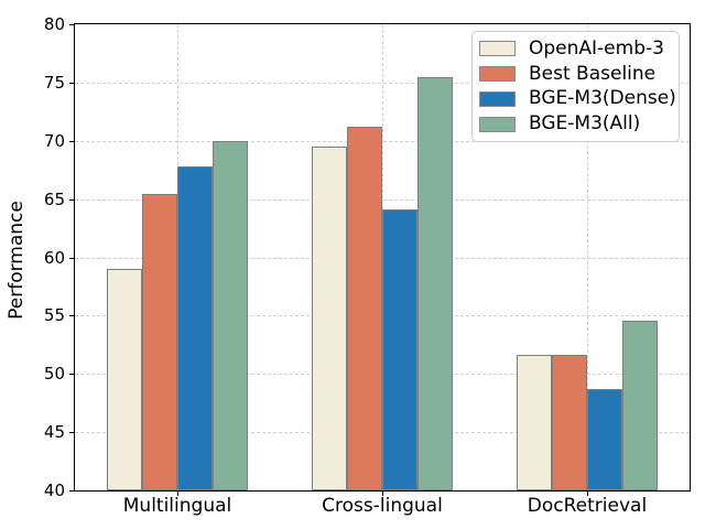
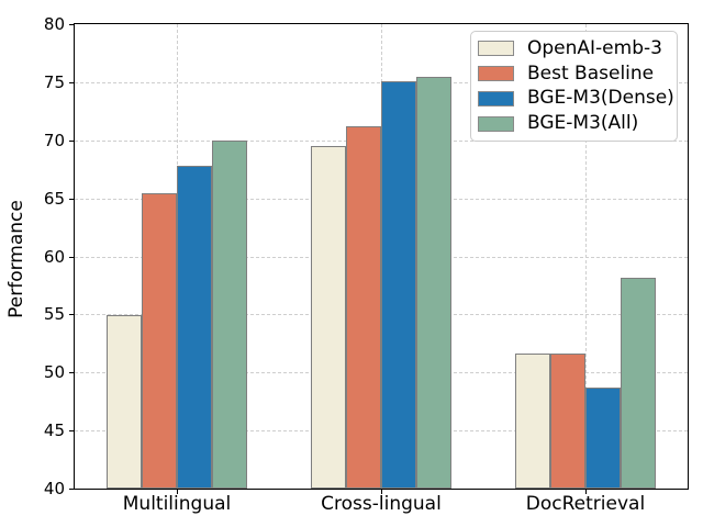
OpenAI-emb-3/Multilingual: 59.0 -> 54.9
BGE-M3(Dense)/Cross-lingual: 64.1 -> 75.1
BGE-M3(All)/DocRetrieval: 54.6 -> 58.2
